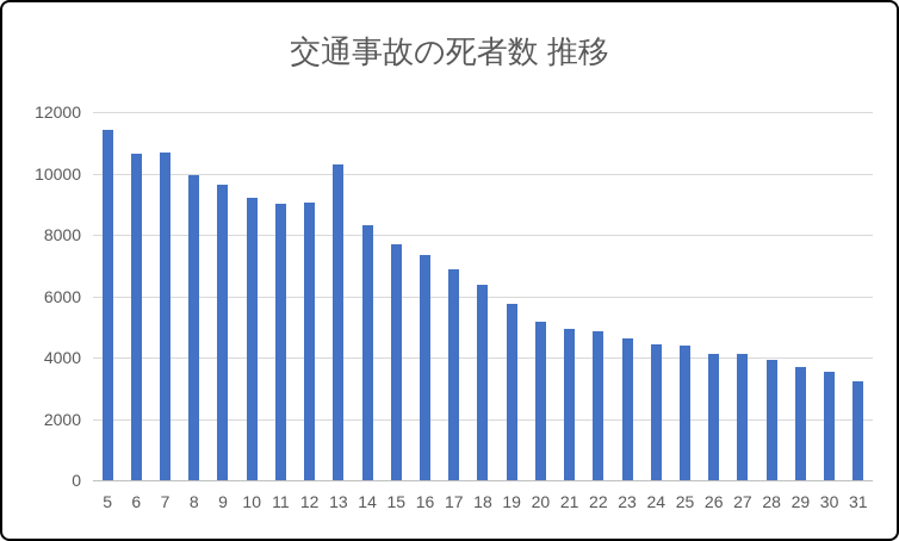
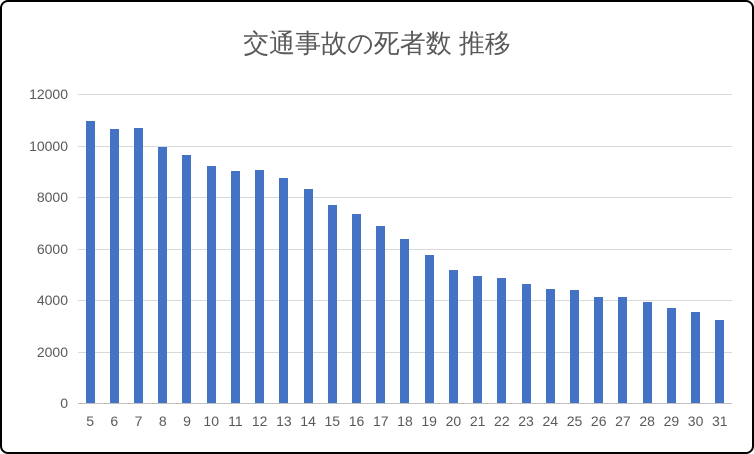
5: 11400 -> 10900
13: 10300 -> 8700
